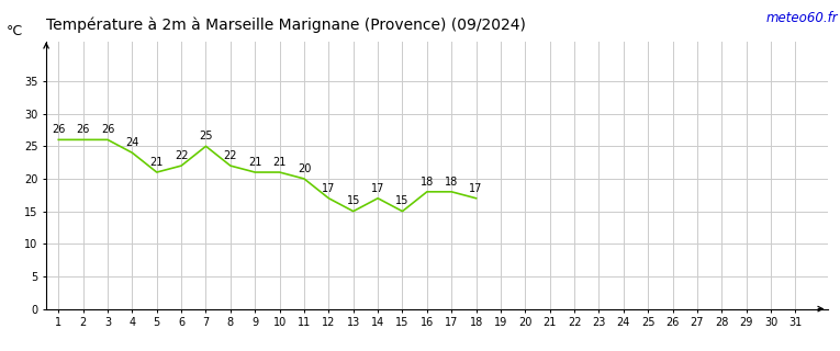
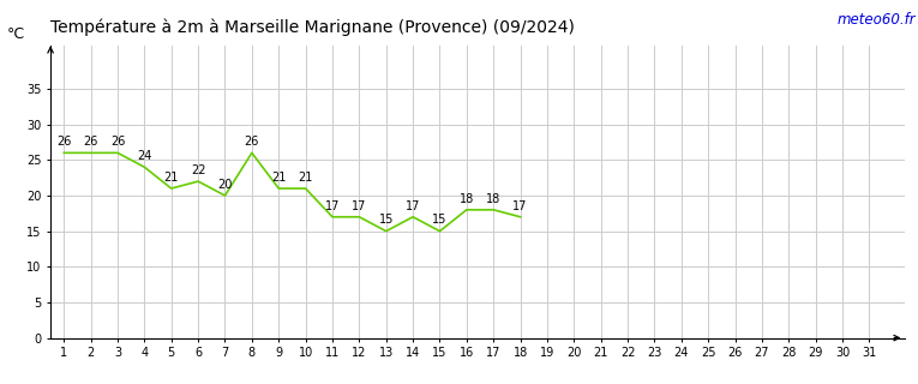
7: 25 -> 20
8: 22 -> 26
11: 20 -> 17
